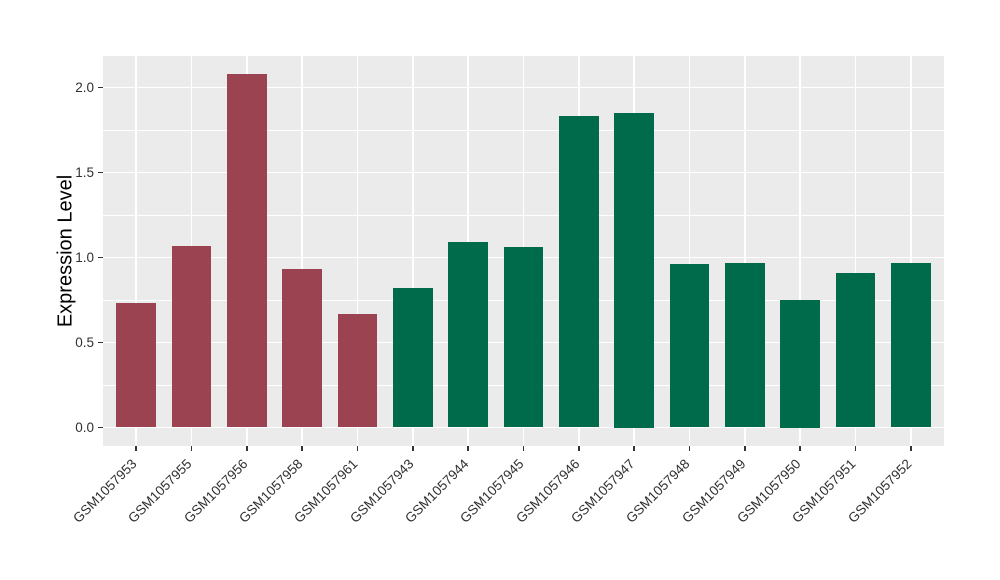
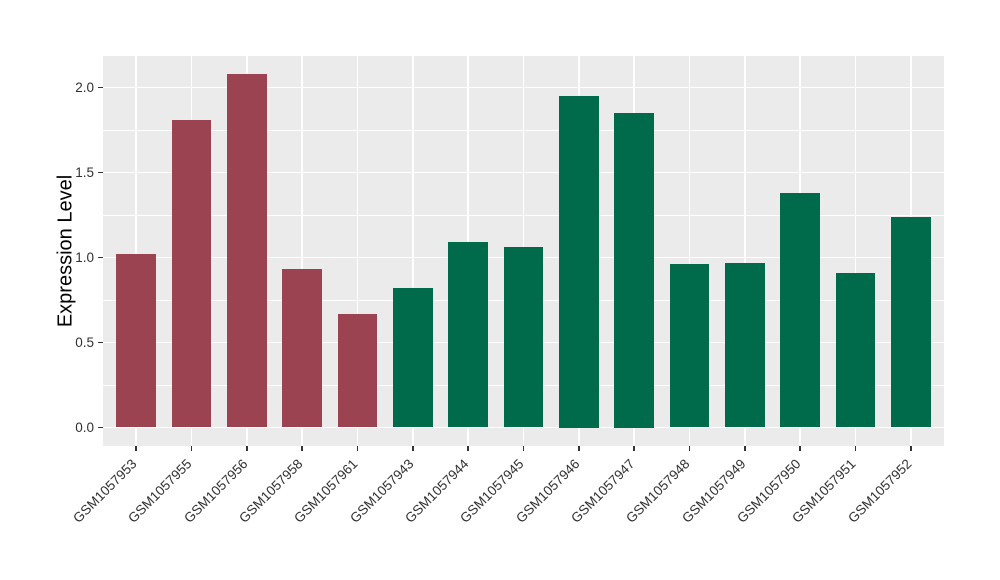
GSM1057953: 0.73 -> 1.02
GSM1057955: 1.07 -> 1.81
GSM1057946: 1.83 -> 1.95
GSM1057950: 0.75 -> 1.38
GSM1057952: 0.97 -> 1.24
